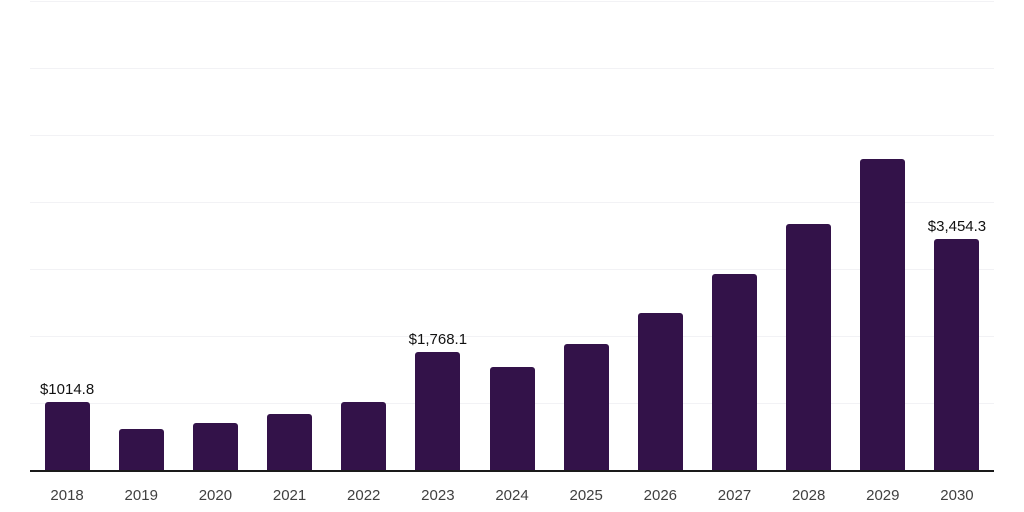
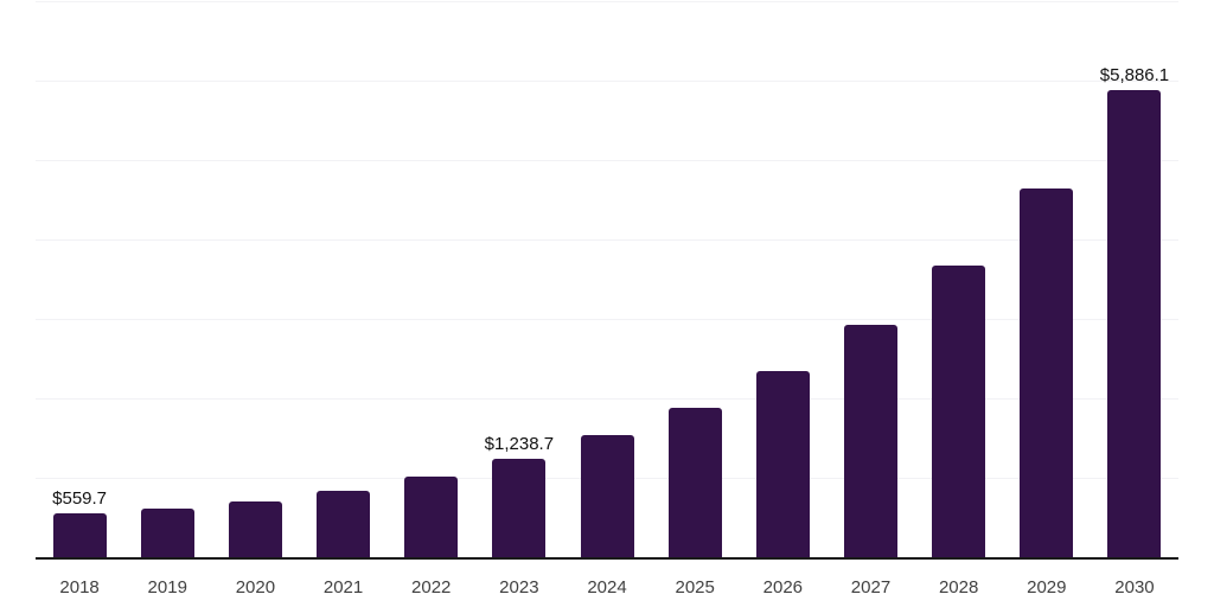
2018: $1014.8 -> $559.7
2023: $1,768.1 -> $1,238.7
2030: $3,454.3 -> $5,886.1
